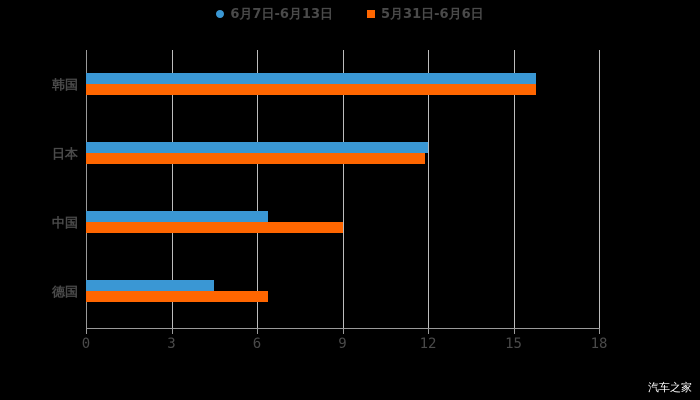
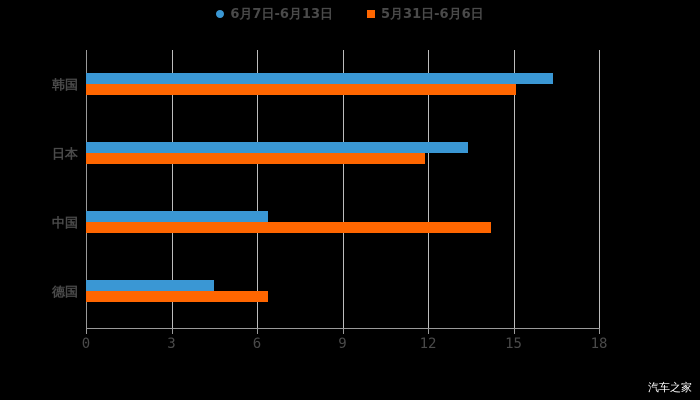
6月7日-6月13日/韩国: 15.8 -> 16.4
5月31日-6月6日/韩国: 15.8 -> 15.1
6月7日-6月13日/日本: 12.0 -> 13.4
5月31日-6月6日/中国: 9.0 -> 14.2
